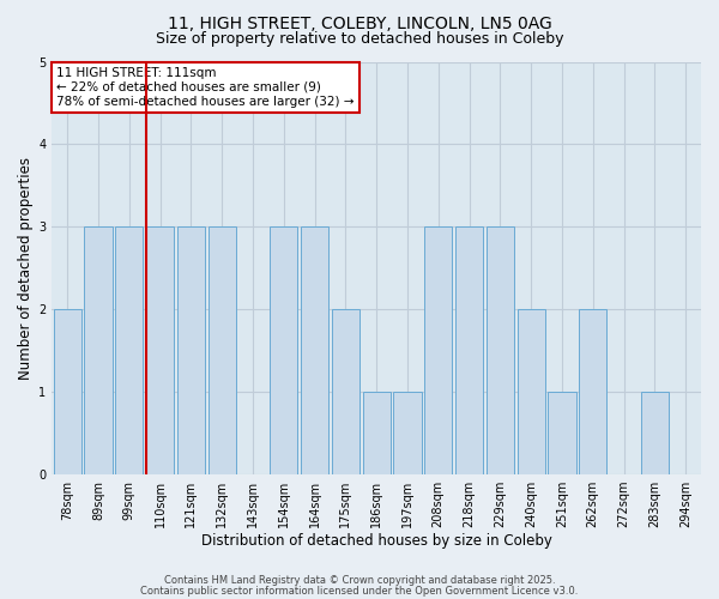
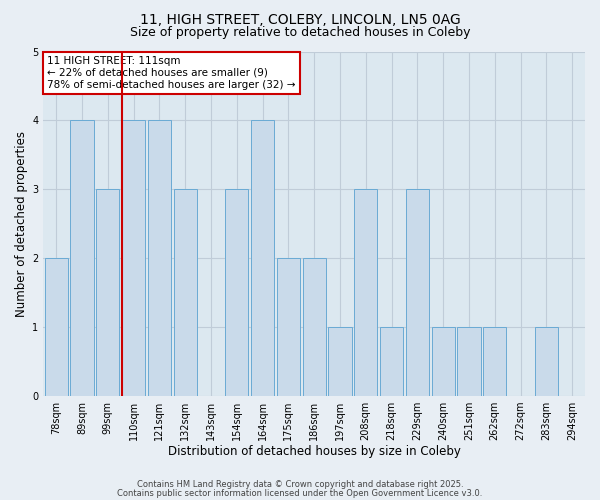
89sqm: 3 -> 4
110sqm: 3 -> 4
121sqm: 3 -> 4
164sqm: 3 -> 4
186sqm: 1 -> 2
218sqm: 3 -> 1
240sqm: 2 -> 1
262sqm: 2 -> 1
